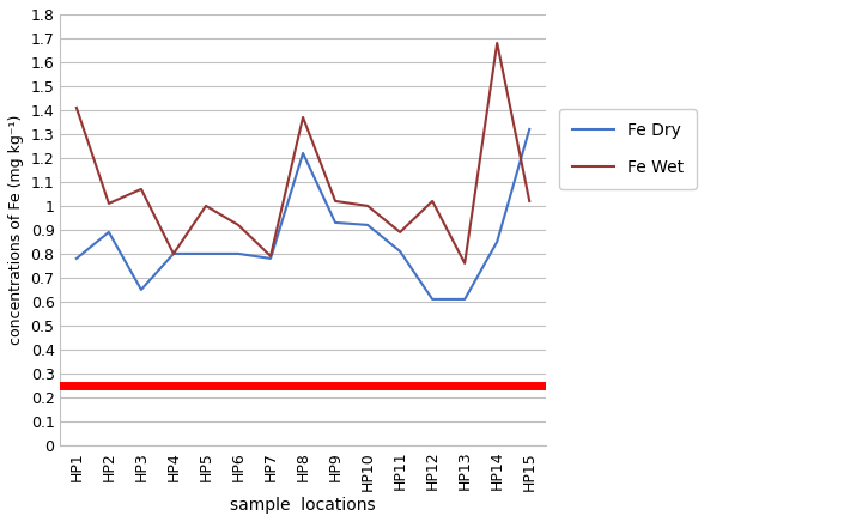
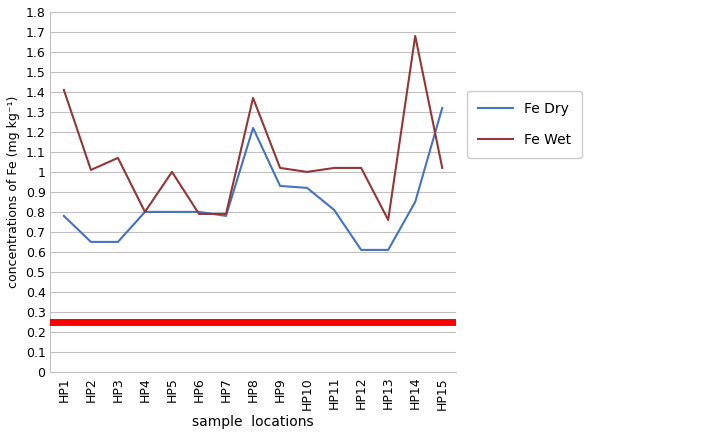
Fe Dry/HP2: 0.89 -> 0.65
Fe Wet/HP6: 0.92 -> 0.79
Fe Wet/HP11: 0.89 -> 1.02
